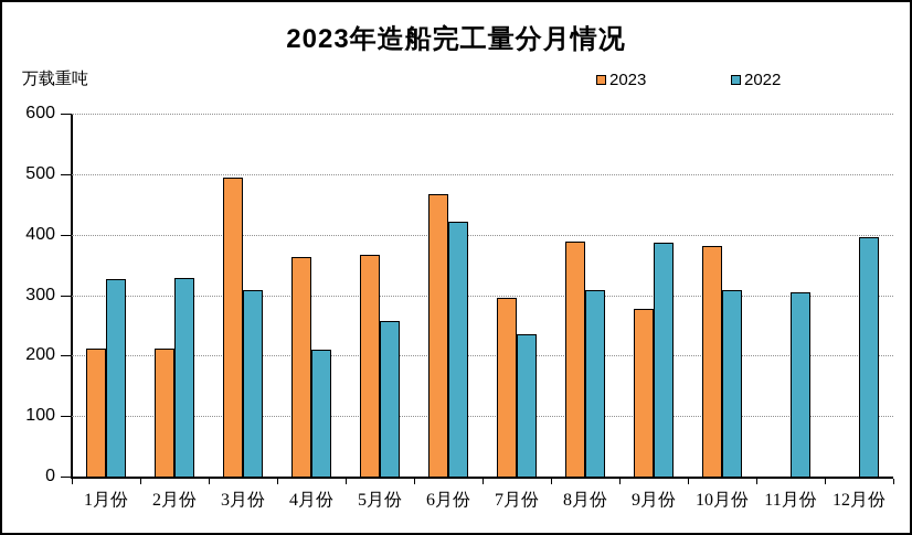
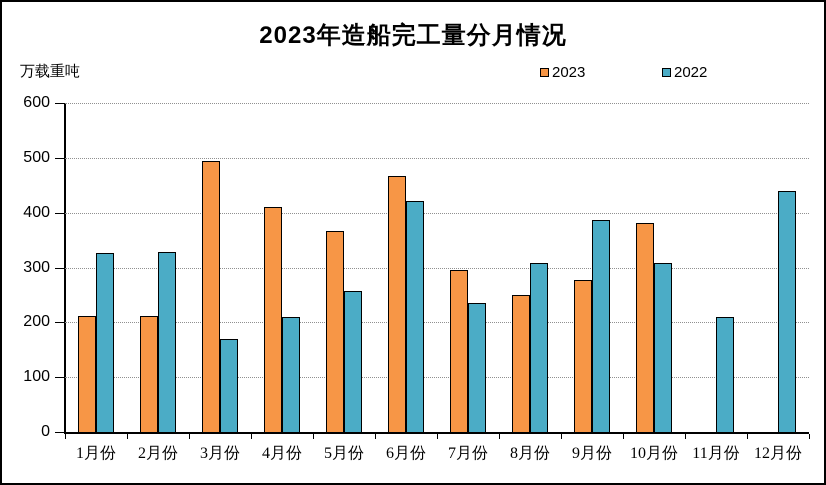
2022/3月份: 310 -> 170
2023/4月份: 360 -> 410
2023/8月份: 390 -> 250
2022/11月份: 300 -> 210
2022/12月份: 400 -> 440
